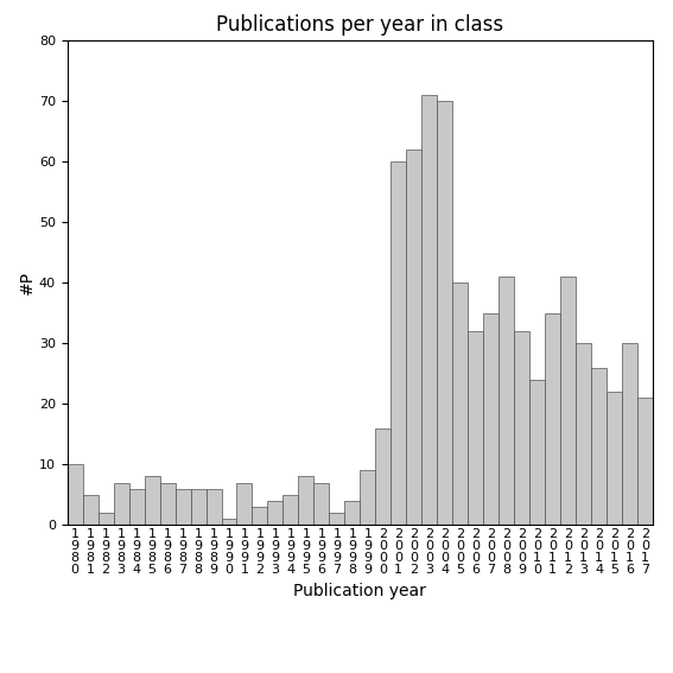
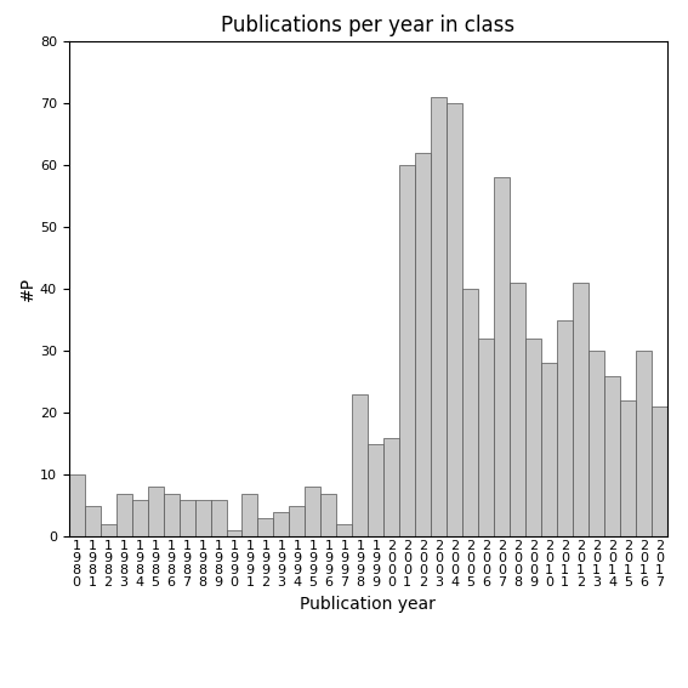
1 9 9 8: 4 -> 23
1 9 9 9: 9 -> 15
2 0 0 7: 35 -> 58
2 0 1 0: 24 -> 28
